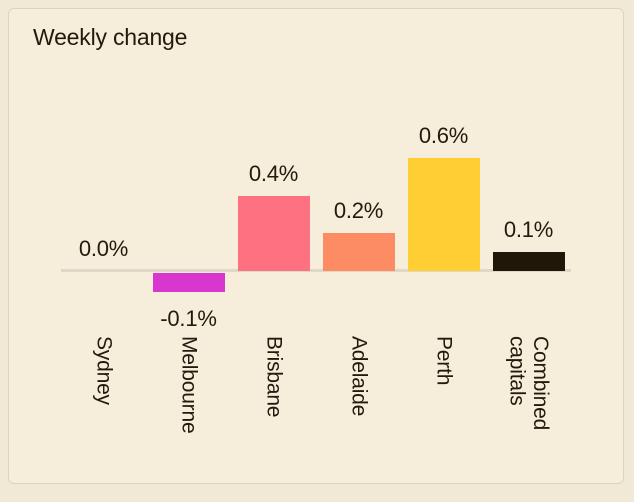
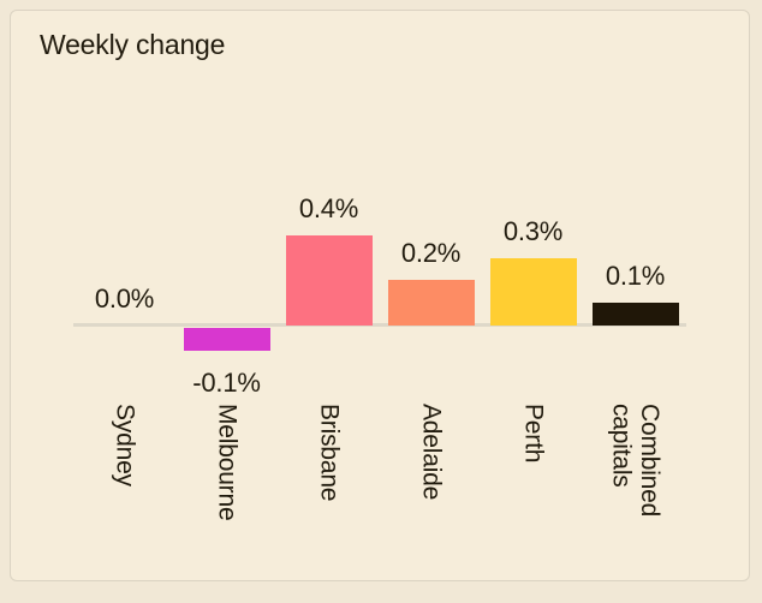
Perth: 0.6% -> 0.3%
